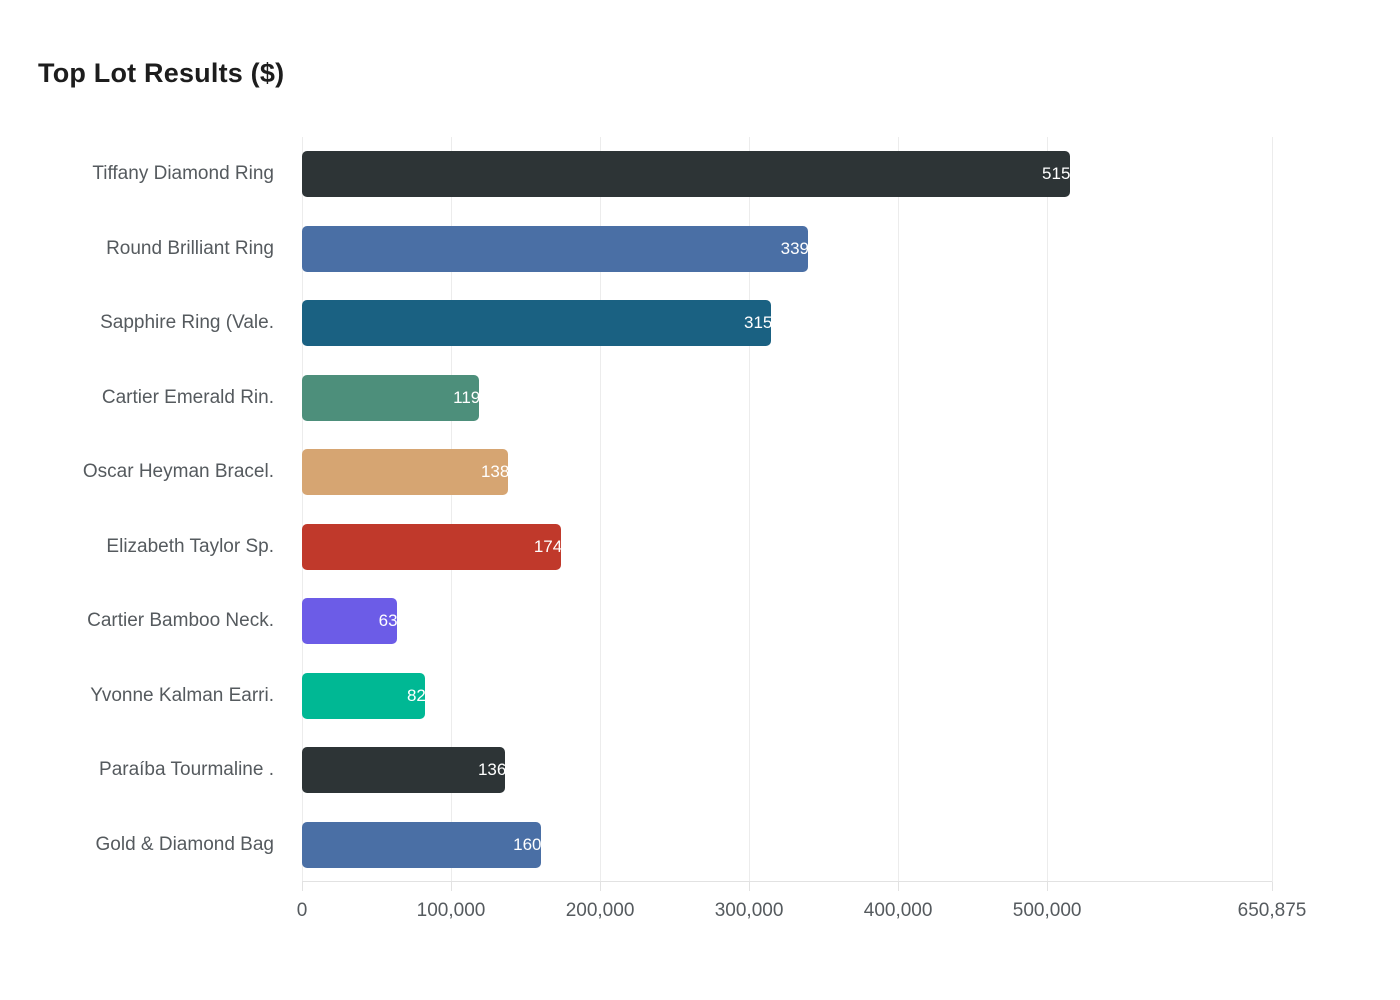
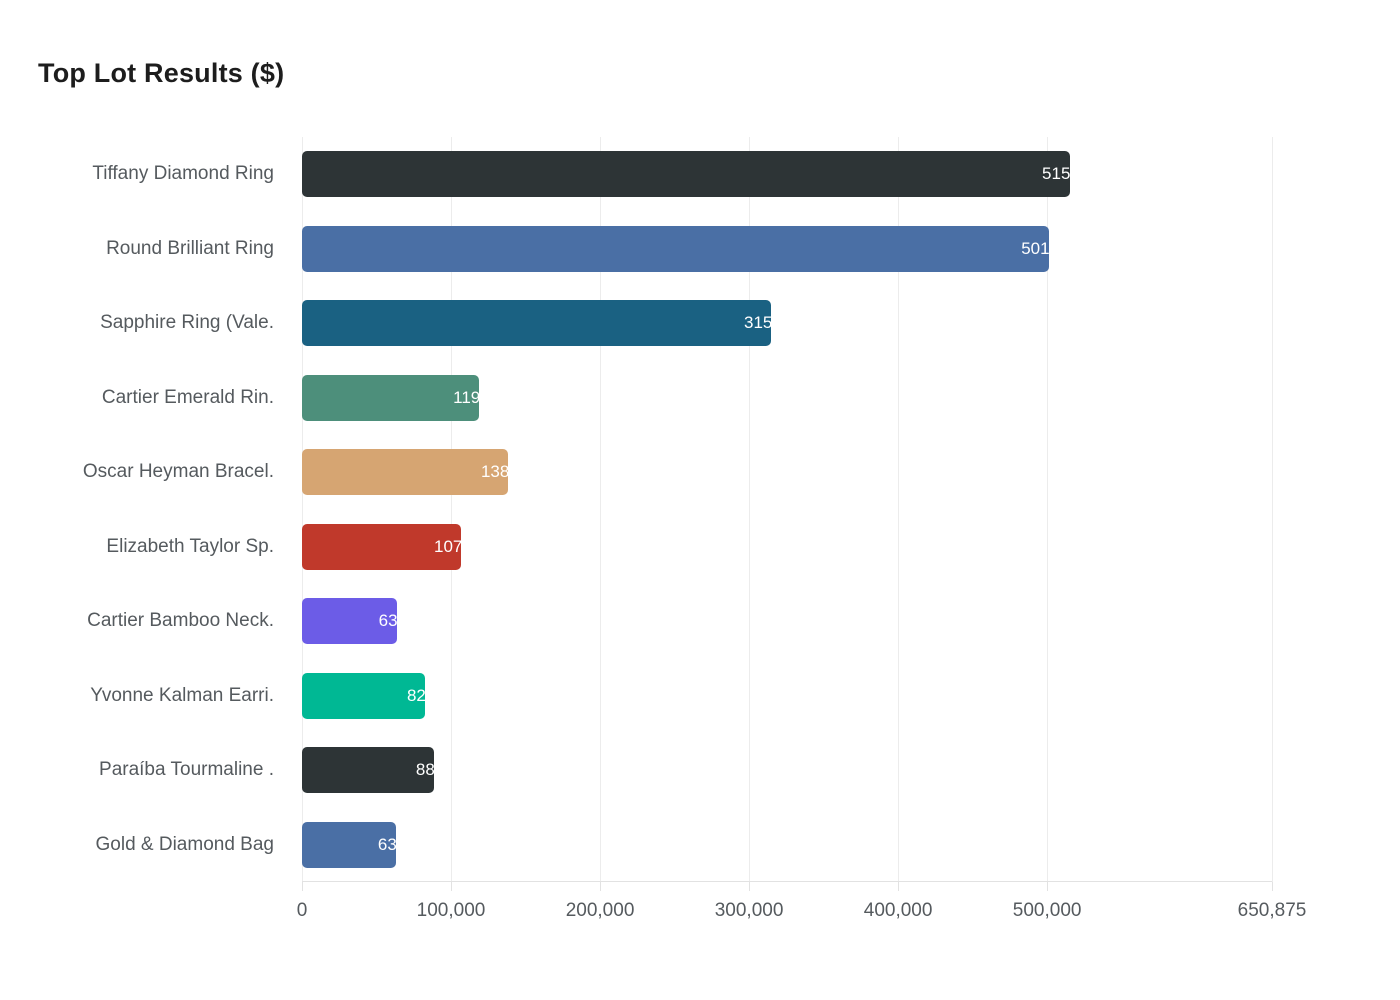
Round Brilliant Ring: 339,600 -> 501,000
Elizabeth Taylor Sp.: 174,000 -> 107,000
Paraíba Tourmaline .: 136,500 -> 88,500
Gold & Diamond Bag: 160,100 -> 63,000
